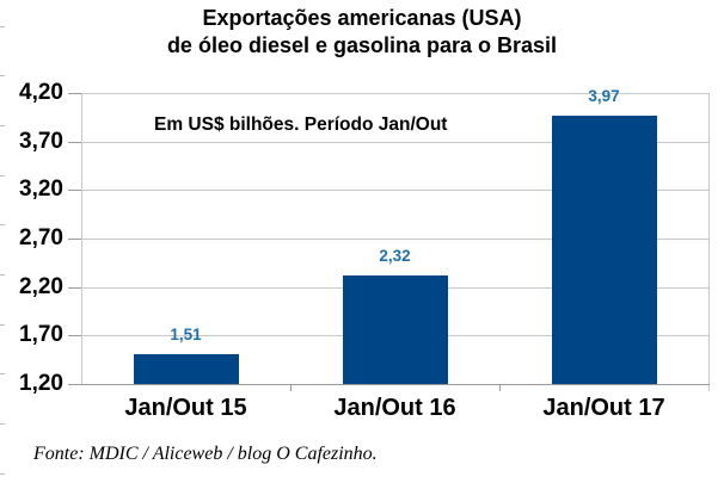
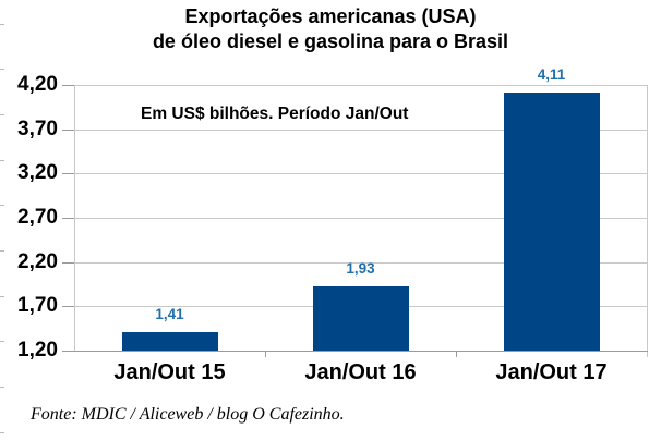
Jan/Out 15: 1,51 -> 1,41
Jan/Out 16: 2,32 -> 1,93
Jan/Out 17: 3,97 -> 4,11
